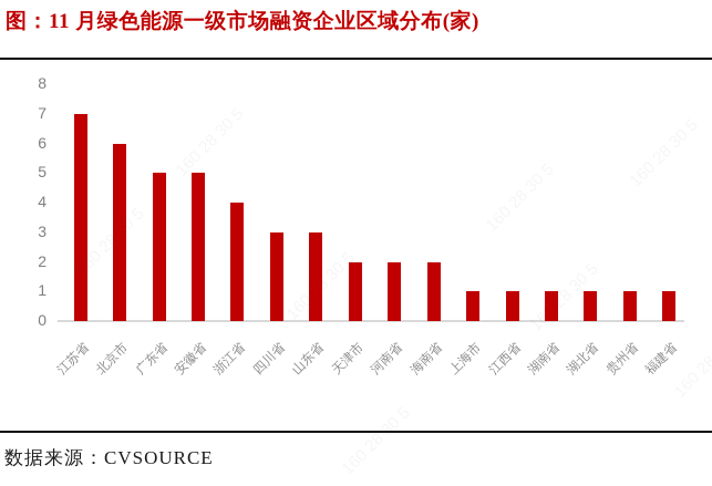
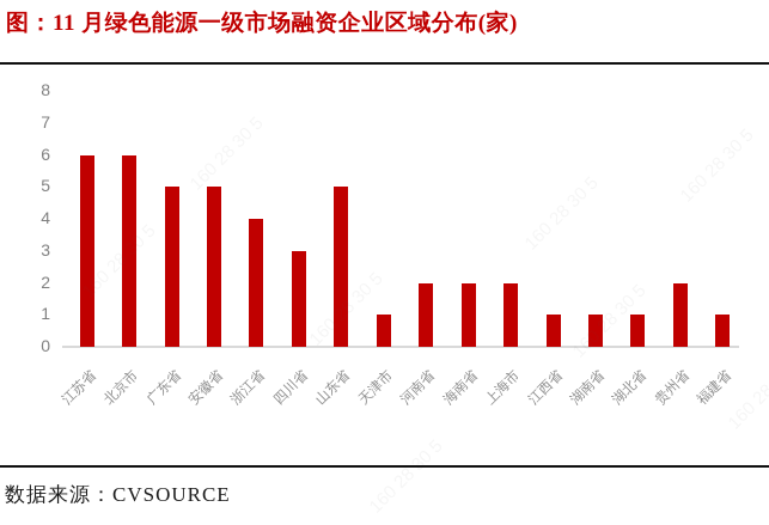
江苏省: 7 -> 6
山东省: 3 -> 5
天津市: 2 -> 1
上海市: 1 -> 2
贵州省: 1 -> 2
